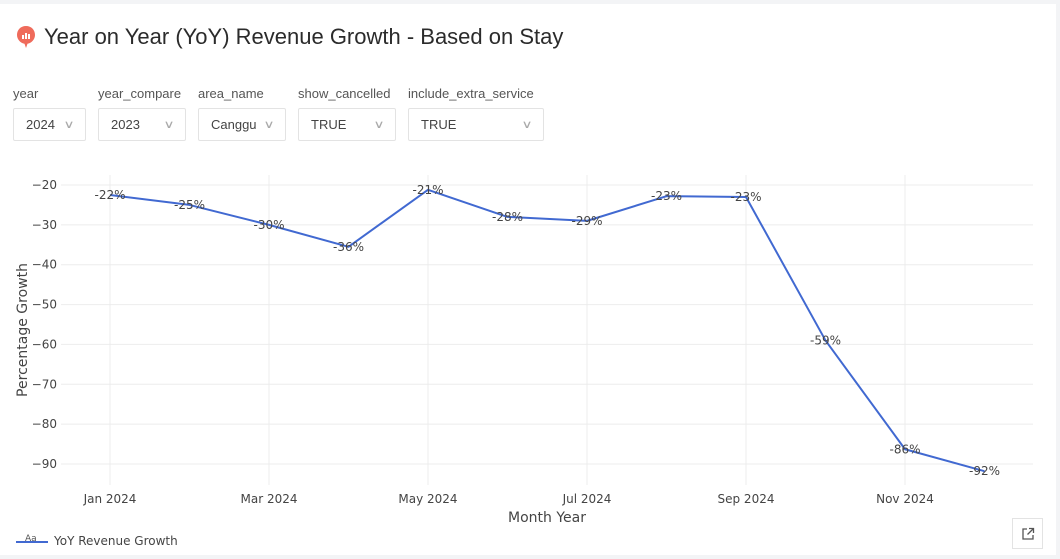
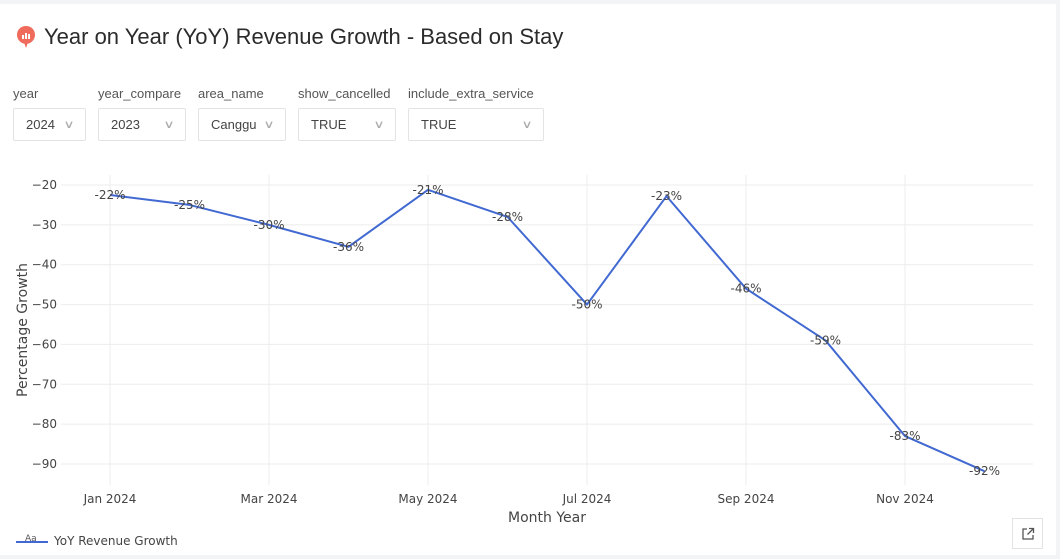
Jul 2024: -29% -> -50%
Sep 2024: -23% -> -46%
Nov 2024: -86% -> -83%
